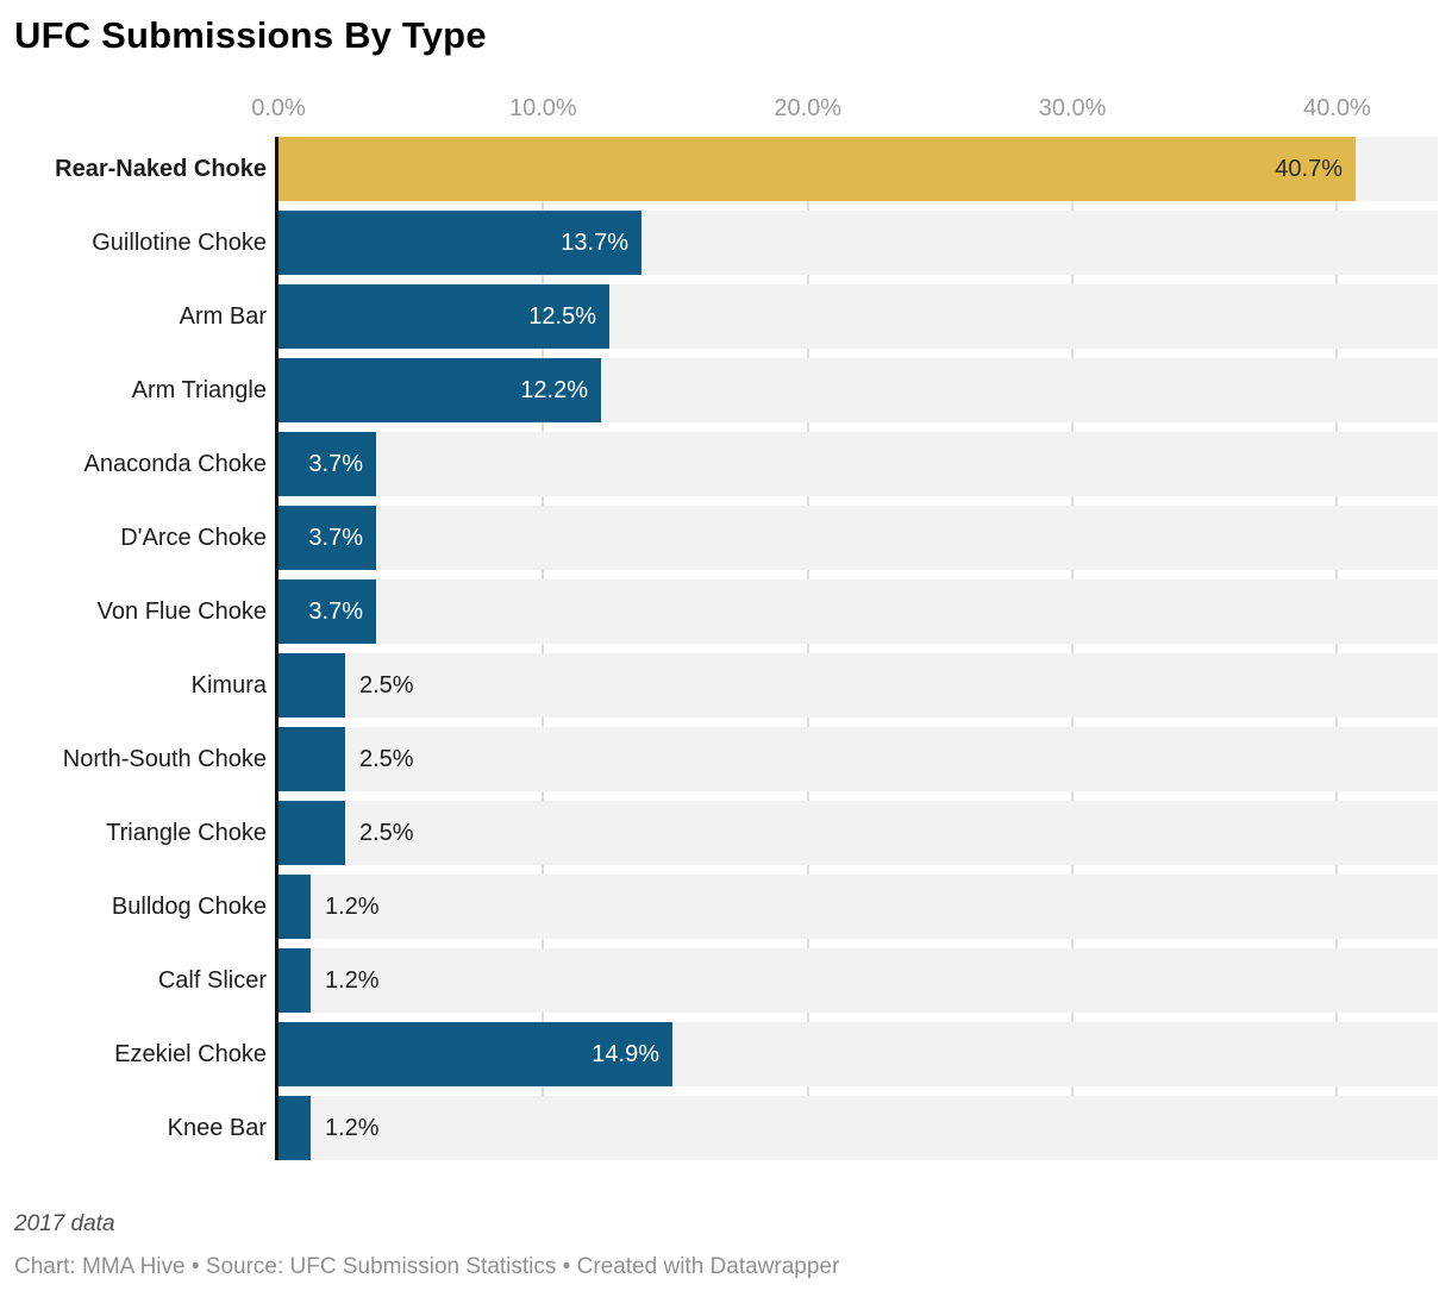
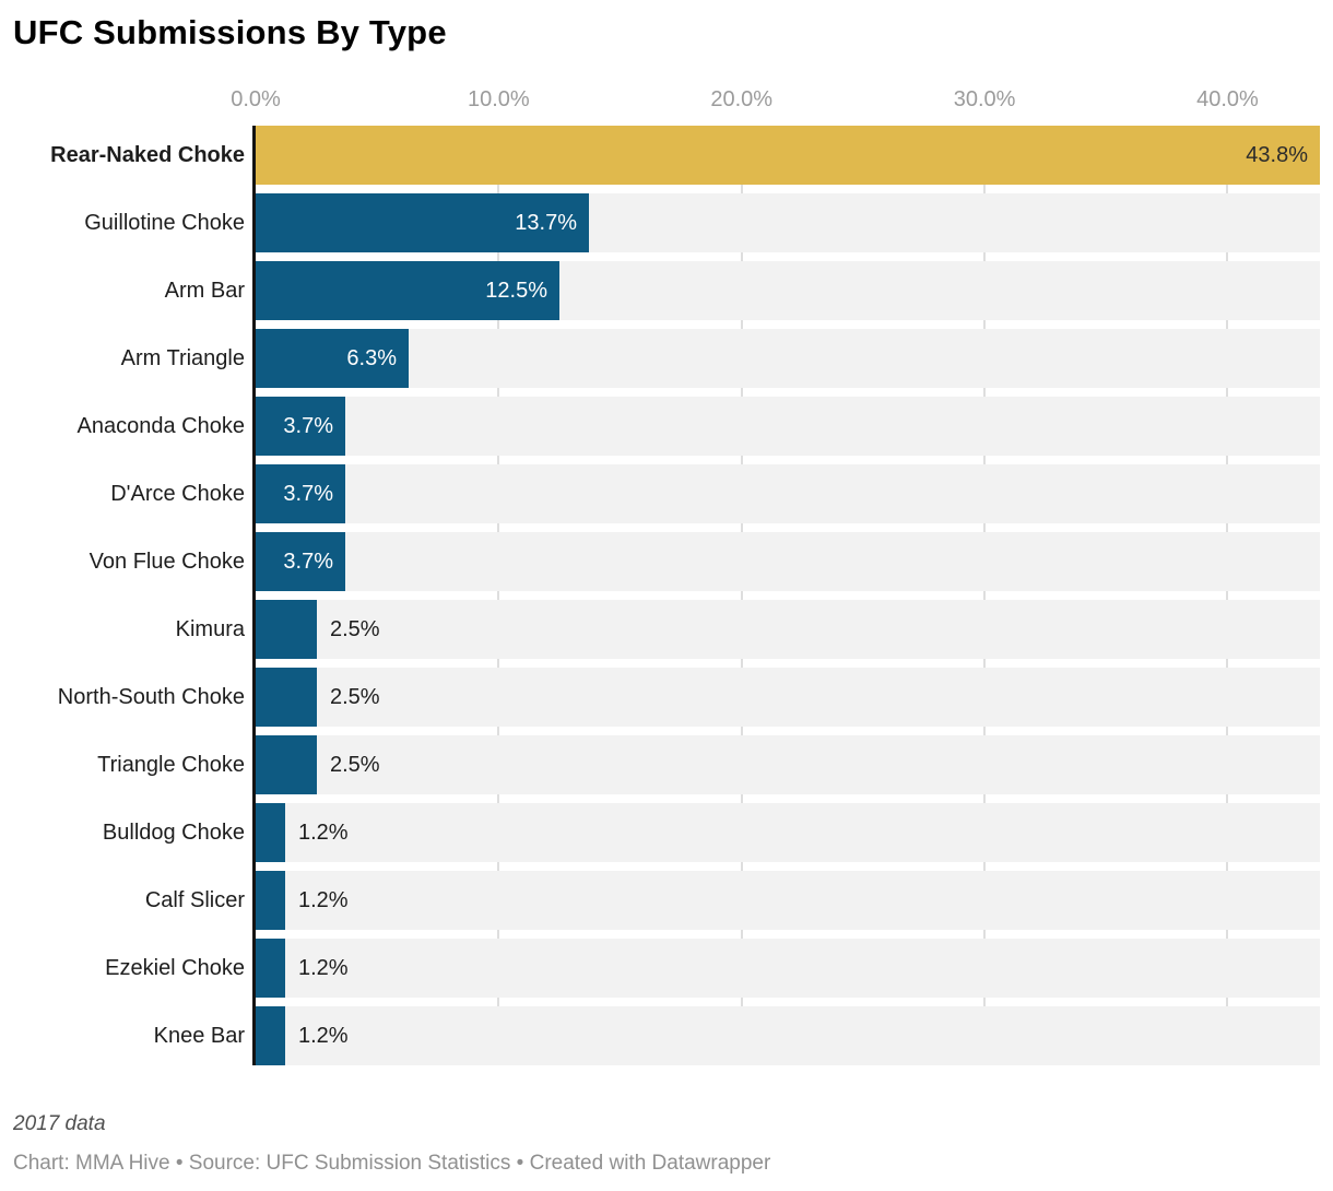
Rear-Naked Choke: 40.7% -> 43.8%
Arm Triangle: 12.2% -> 6.3%
Ezekiel Choke: 14.9% -> 1.2%
